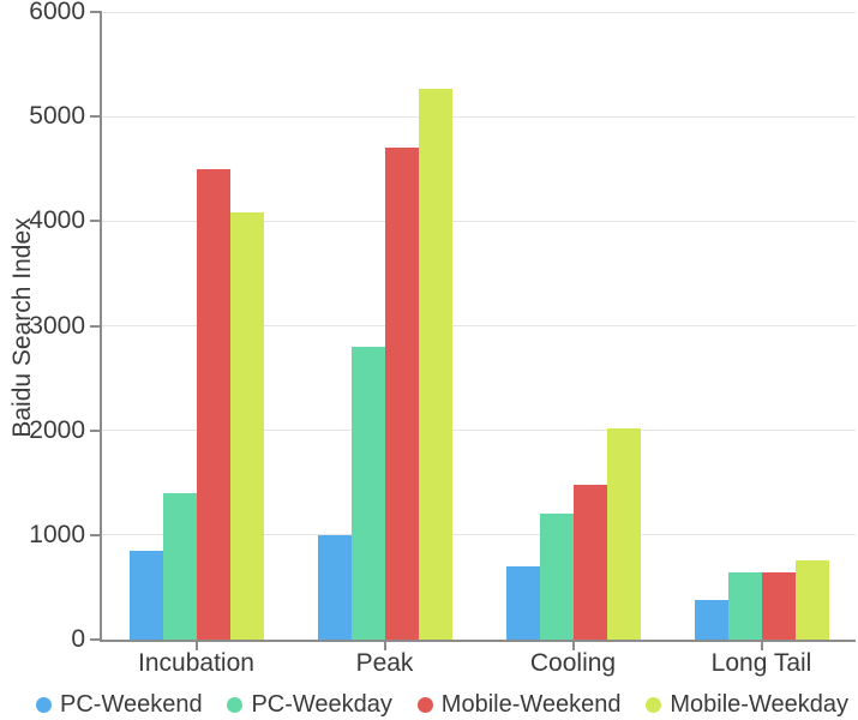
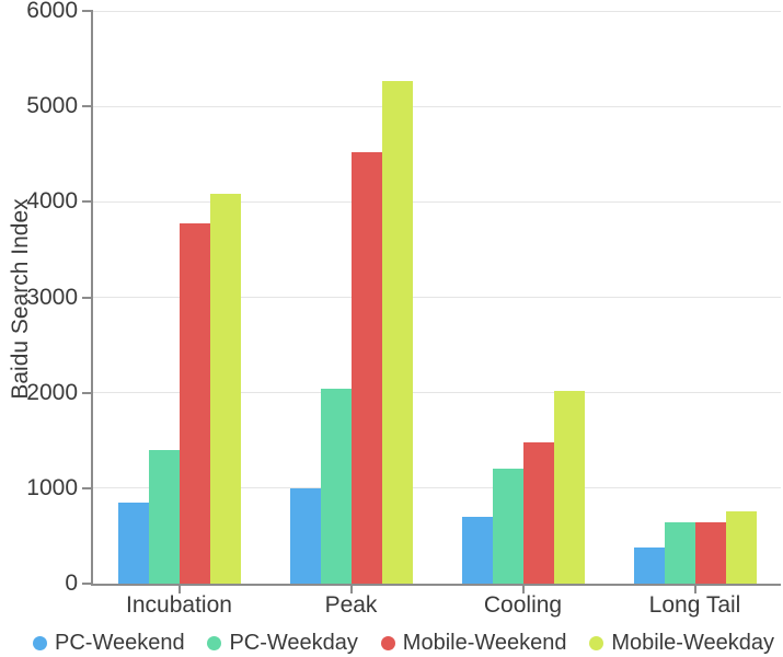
Mobile-Weekend/Incubation: 4500 -> 3800
PC-Weekday/Peak: 2800 -> 2000
Mobile-Weekend/Peak: 4700 -> 4500
